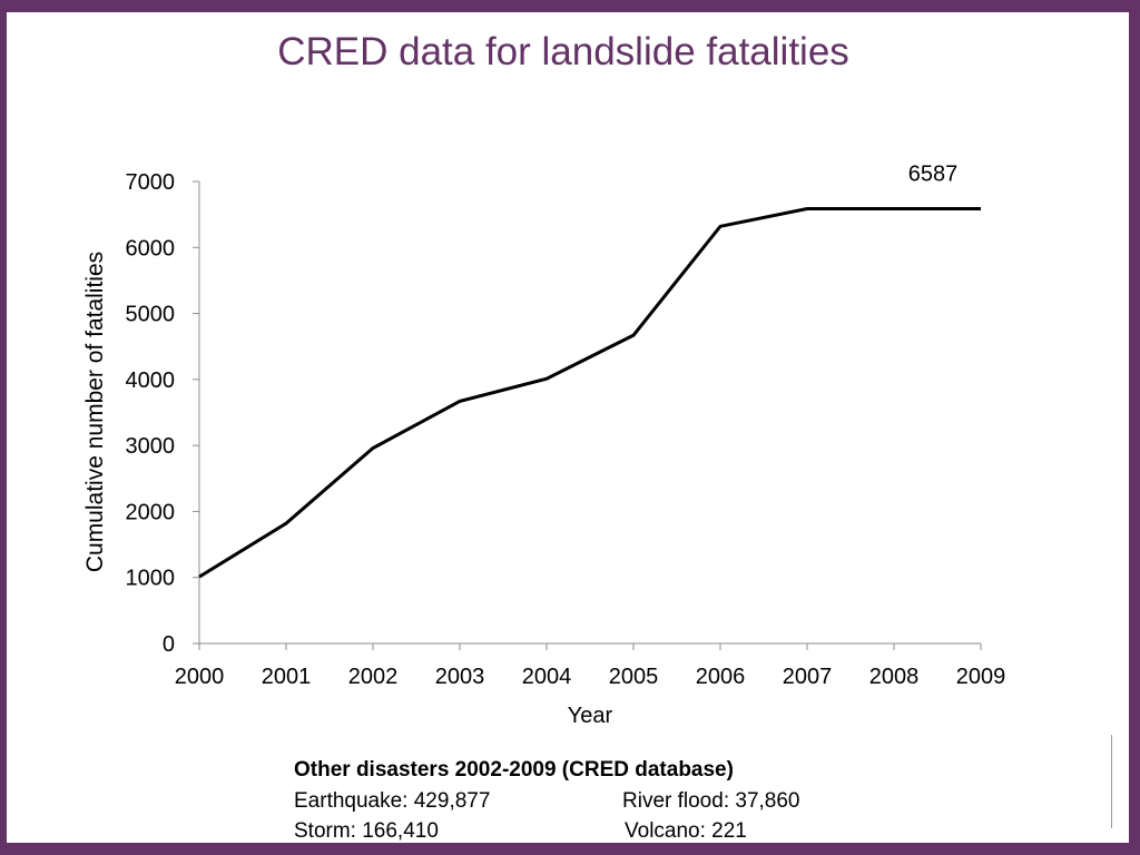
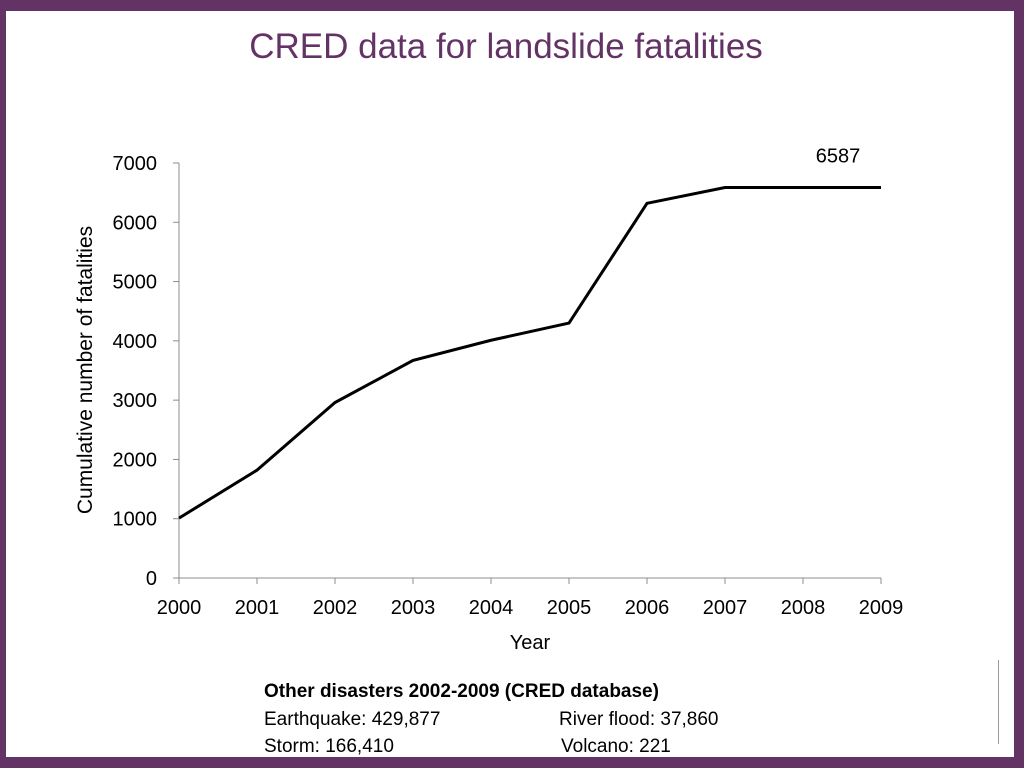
2005: 4700 -> 4300
